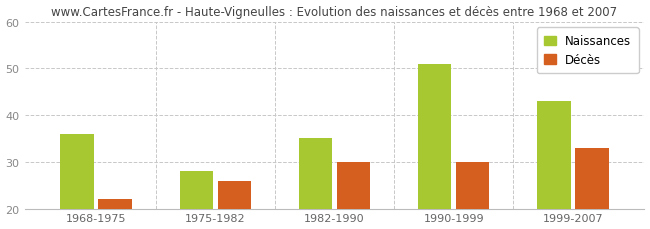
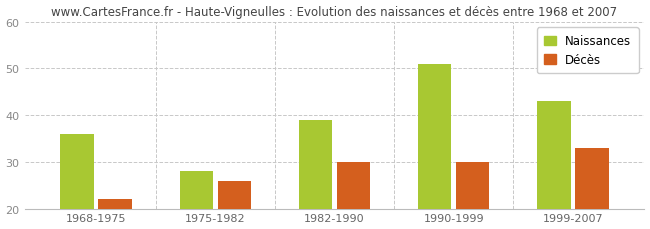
Naissances/1982-1990: 35 -> 39
